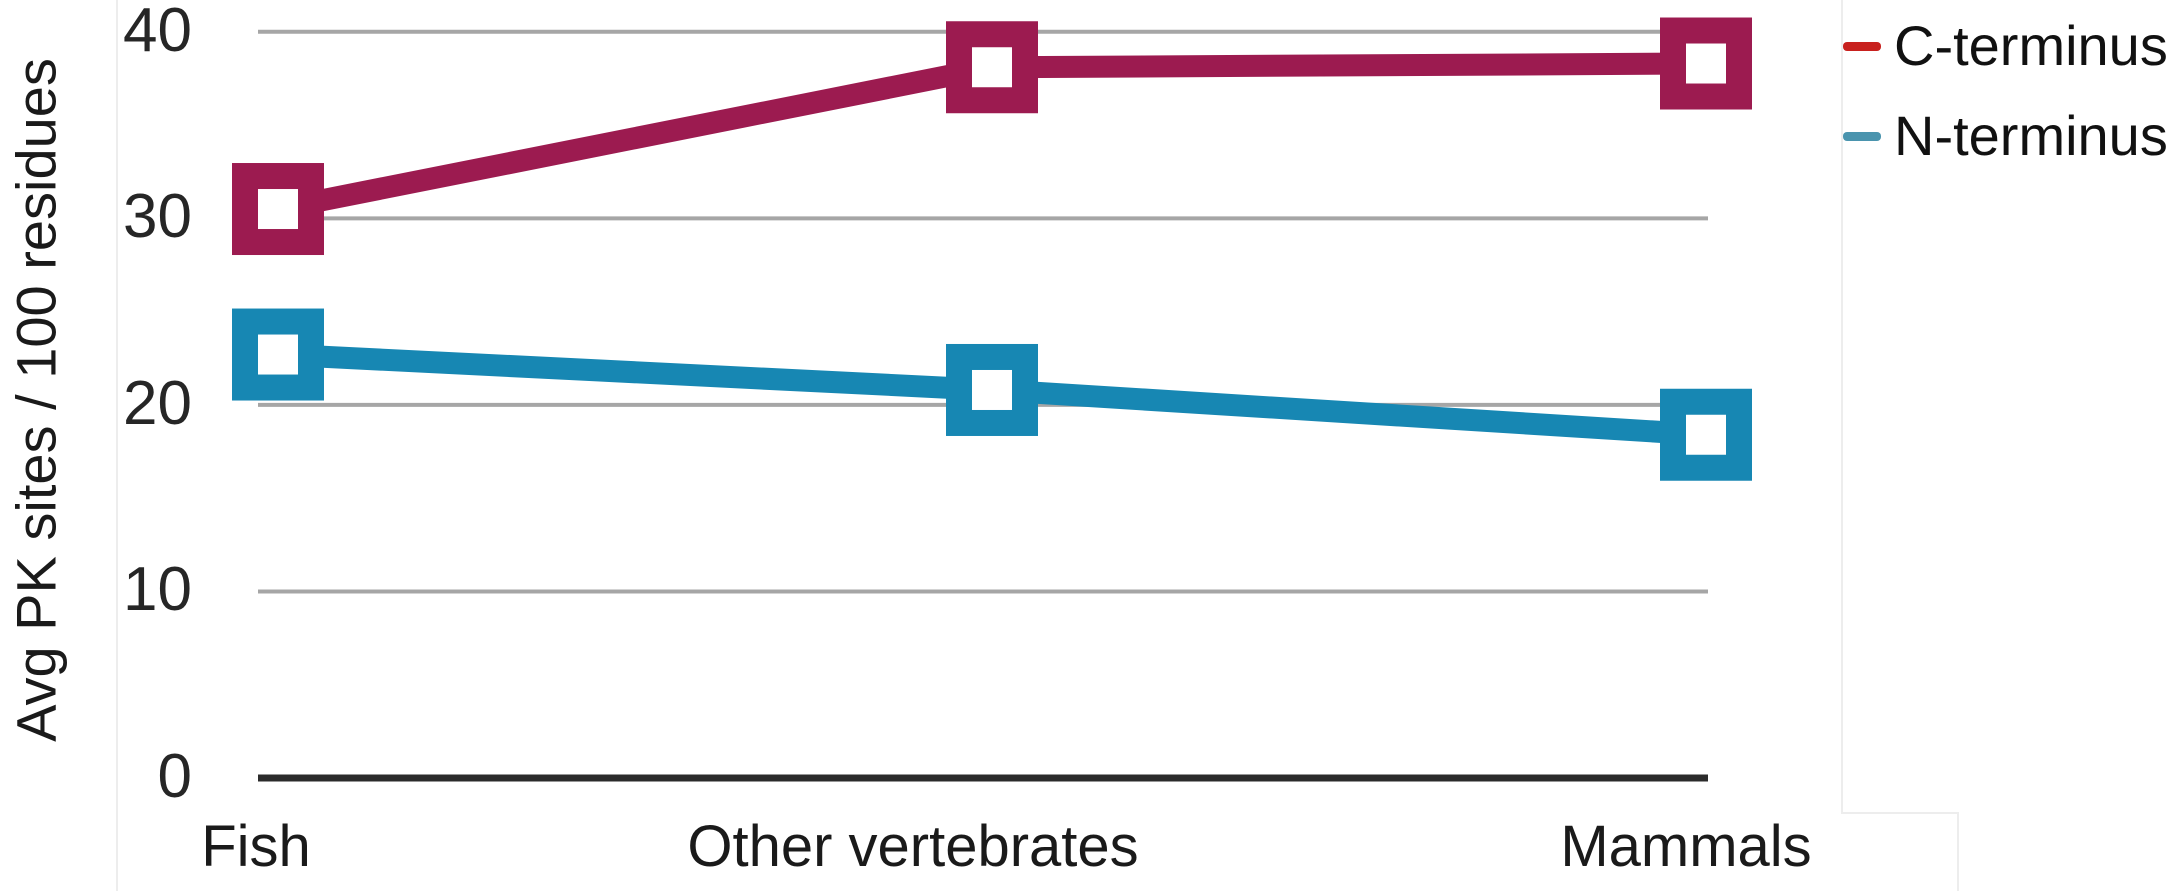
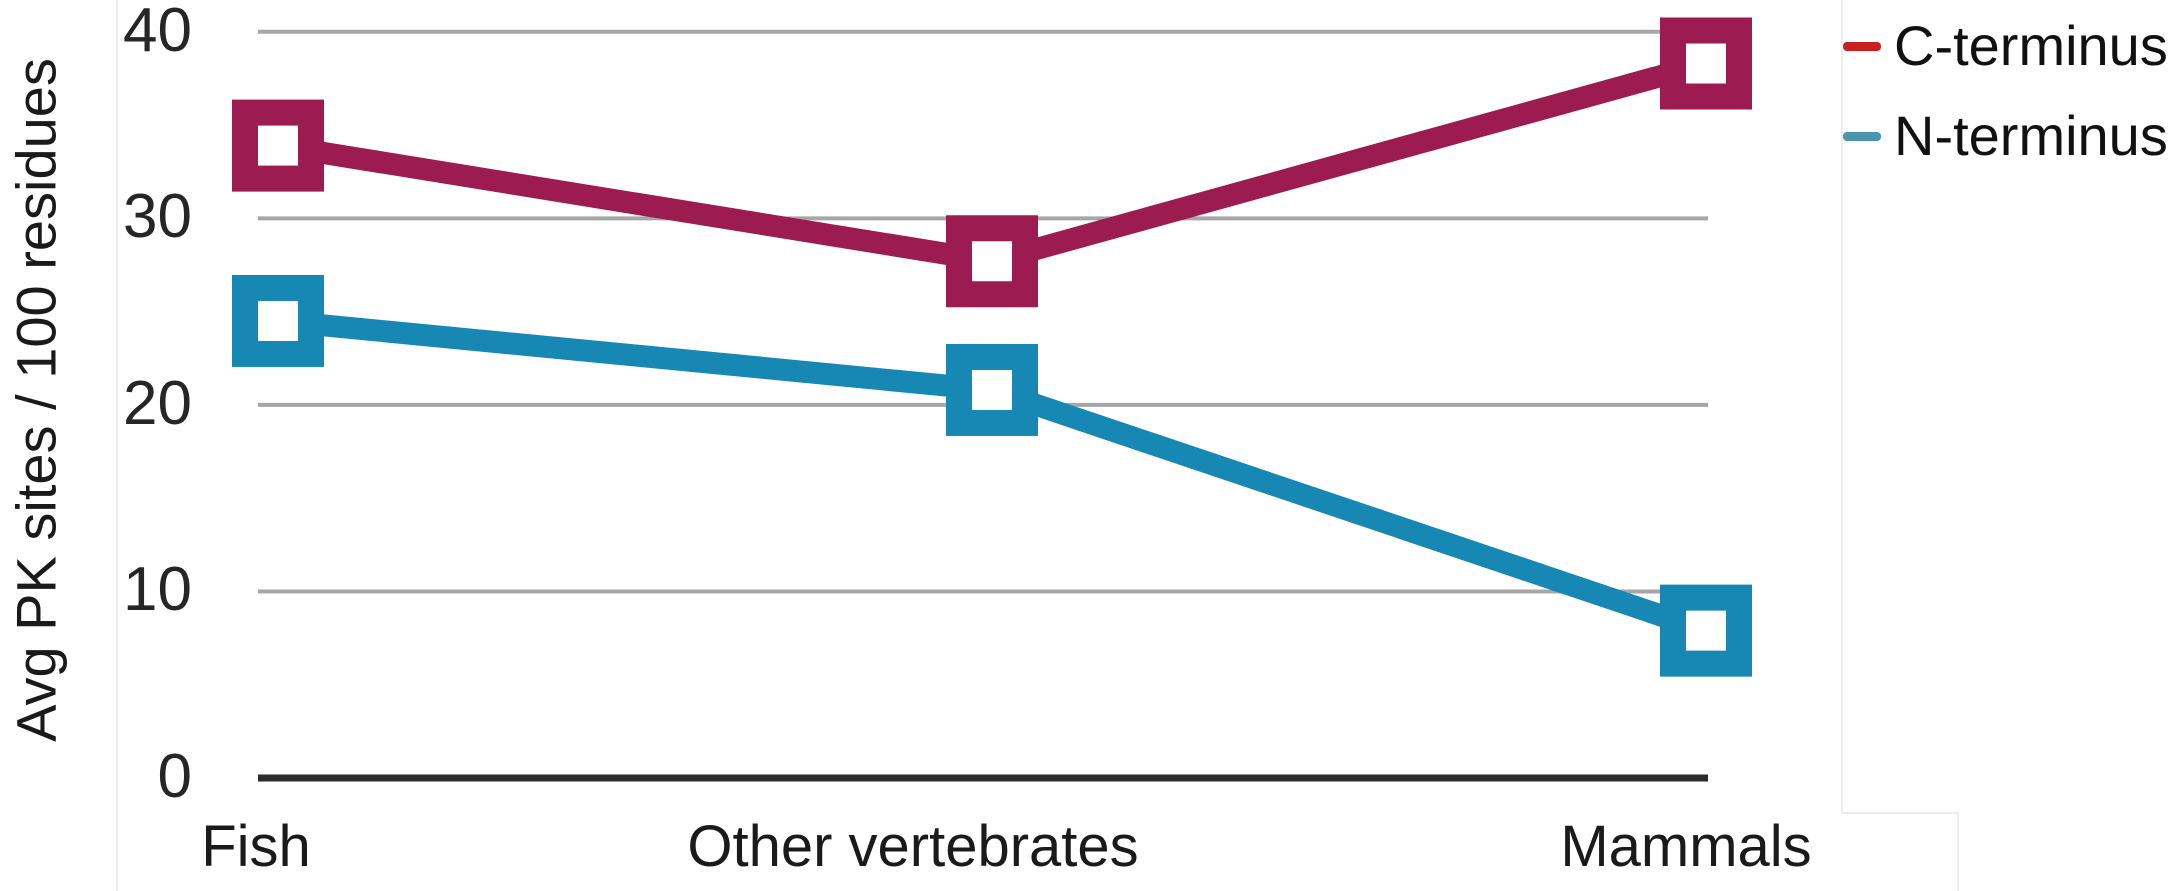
C-terminus/Fish: 30.5 -> 33.9
N-terminus/Fish: 22.7 -> 24.5
C-terminus/Other vertebrates: 38.1 -> 27.7
N-terminus/Mammals: 18.4 -> 7.9
